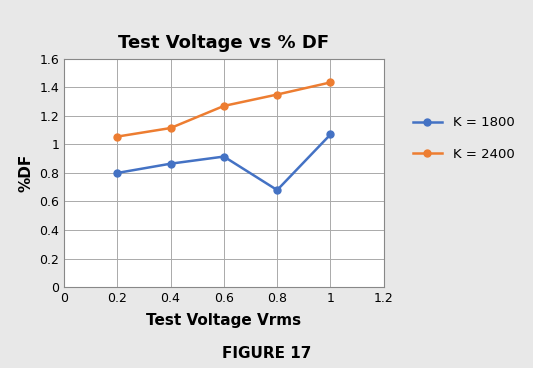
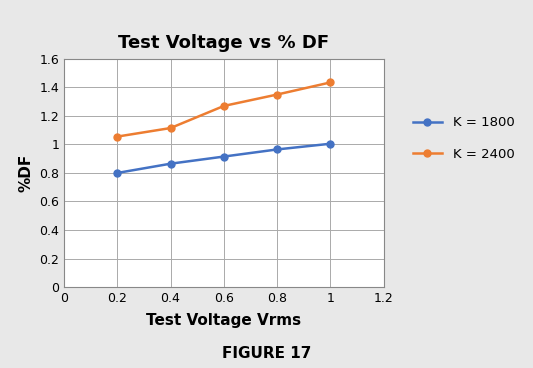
K = 1800/0.8: 0.68 -> 0.96
K = 1800/1: 1.07 -> 1.00
